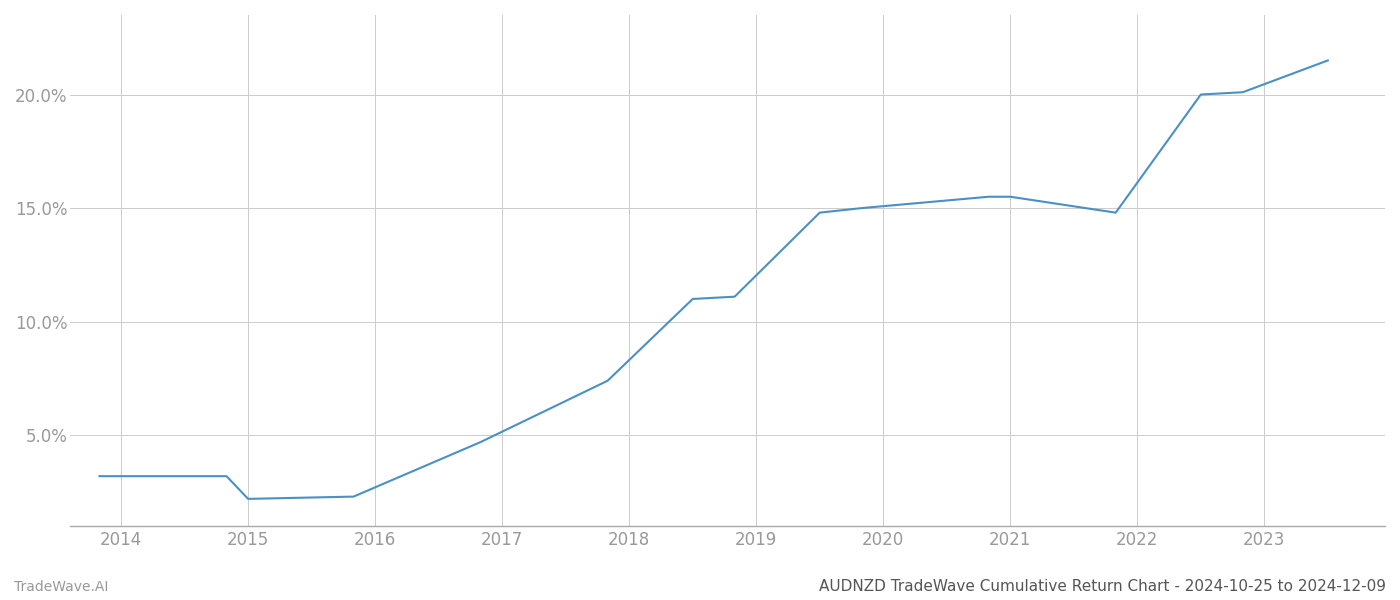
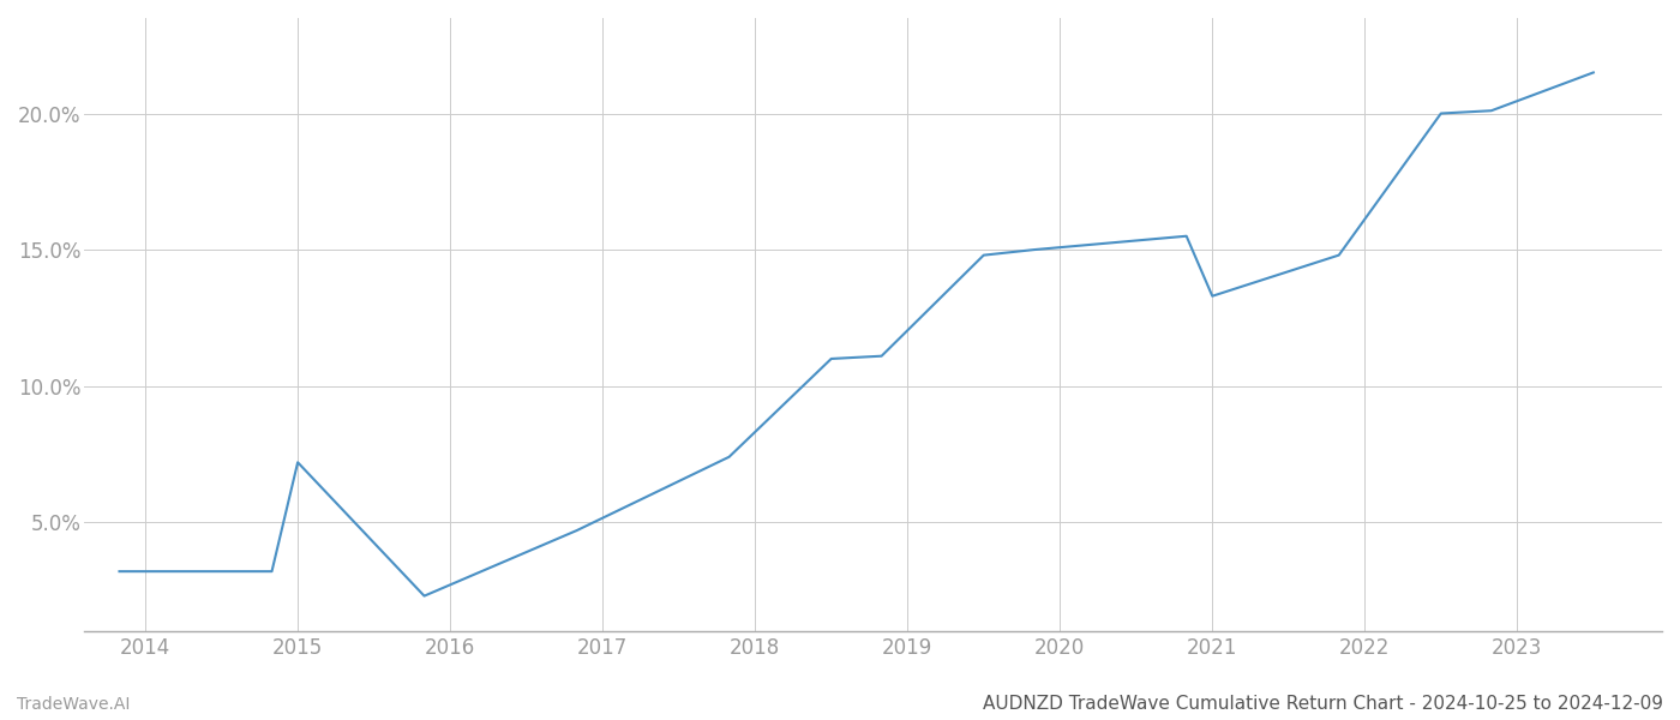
2015: 2.2% -> 7.2%
2021: 15.5% -> 13.3%
